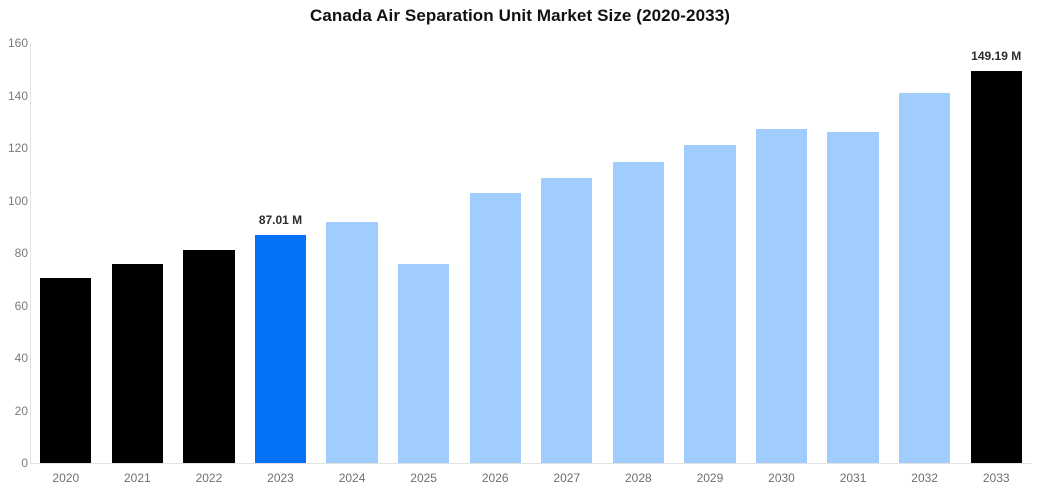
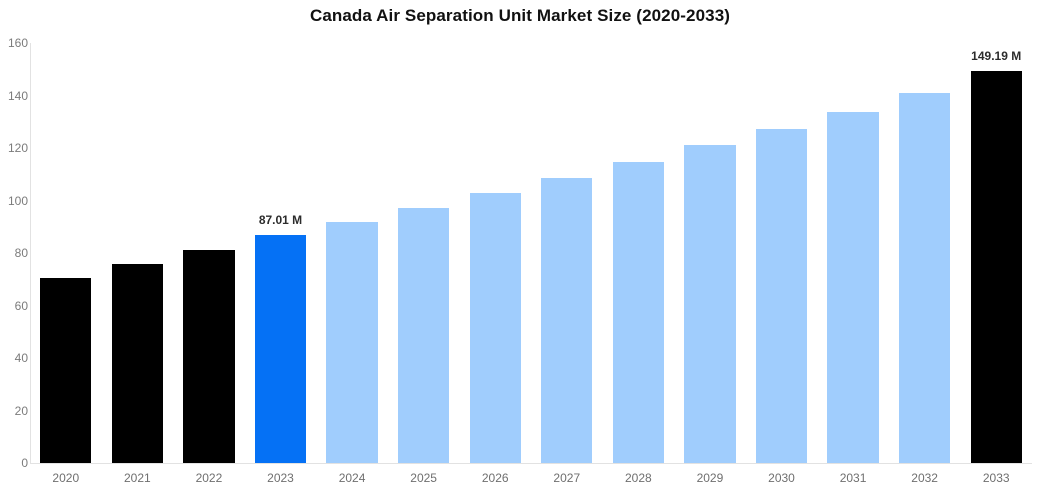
2025: 76 -> 97
2031: 126 -> 134
